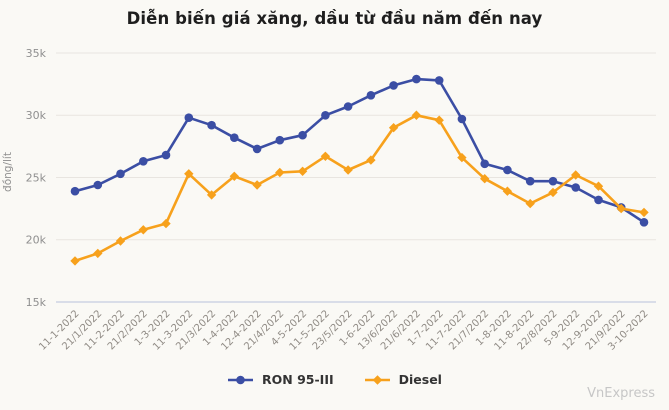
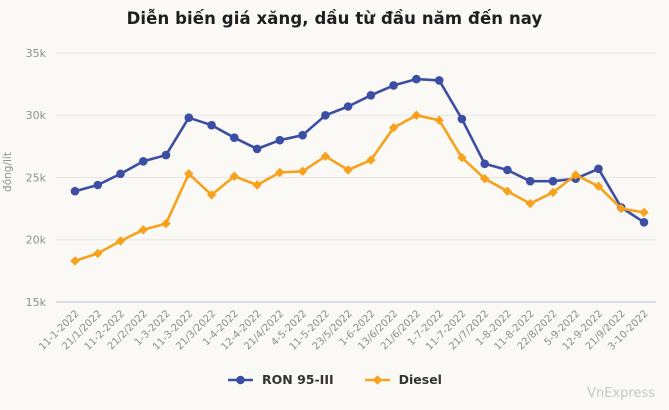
RON 95-III/5-9-2022: 24.2k -> 24.9k
RON 95-III/12-9-2022: 23.2k -> 25.7k
